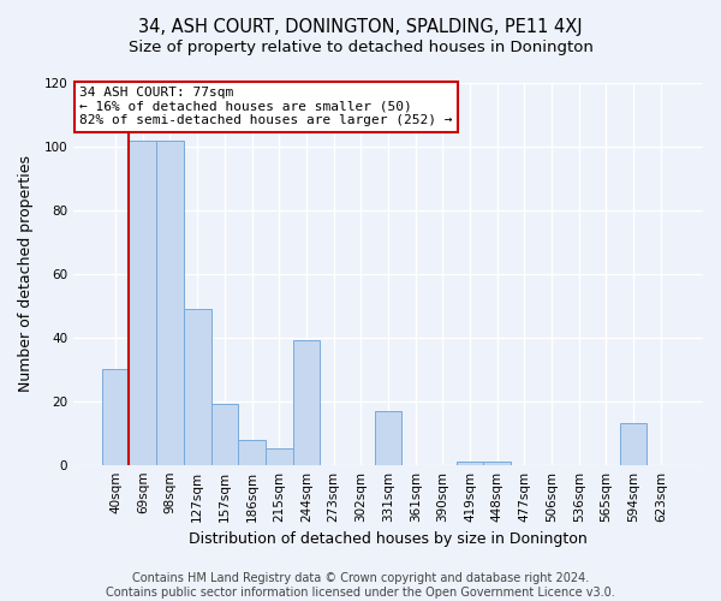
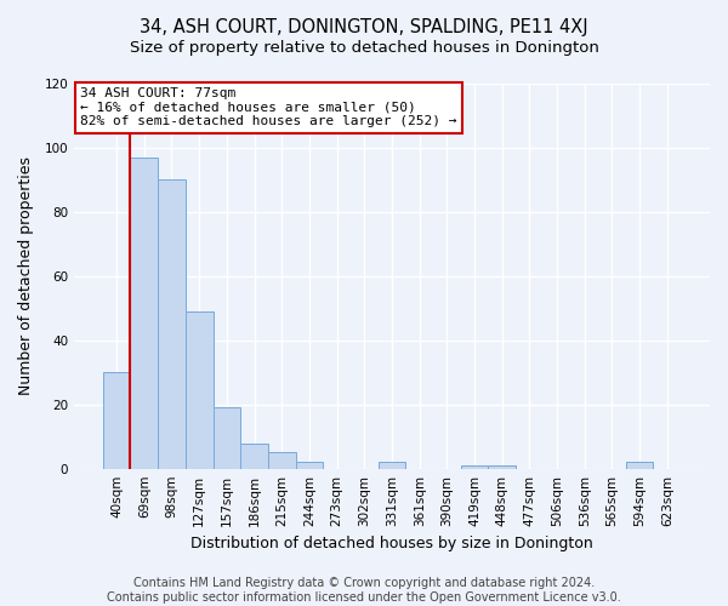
69sqm: 102 -> 97
98sqm: 102 -> 90
244sqm: 39 -> 2
331sqm: 17 -> 2
594sqm: 13 -> 2
